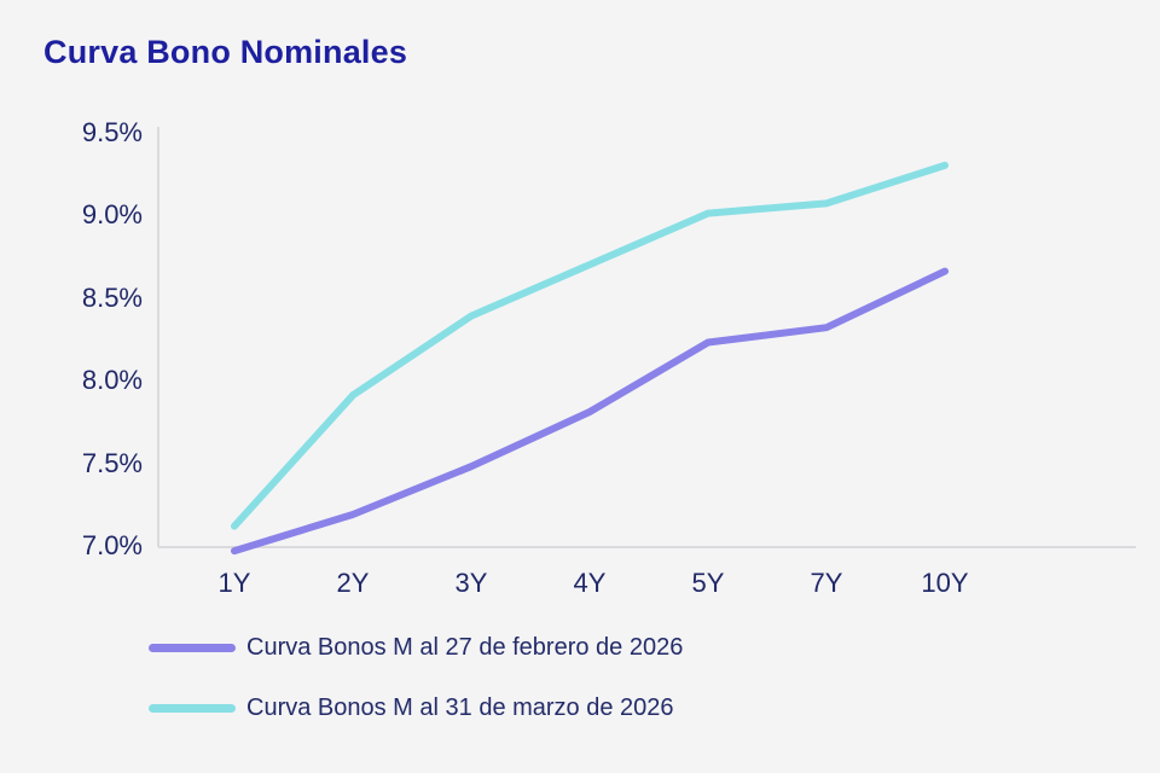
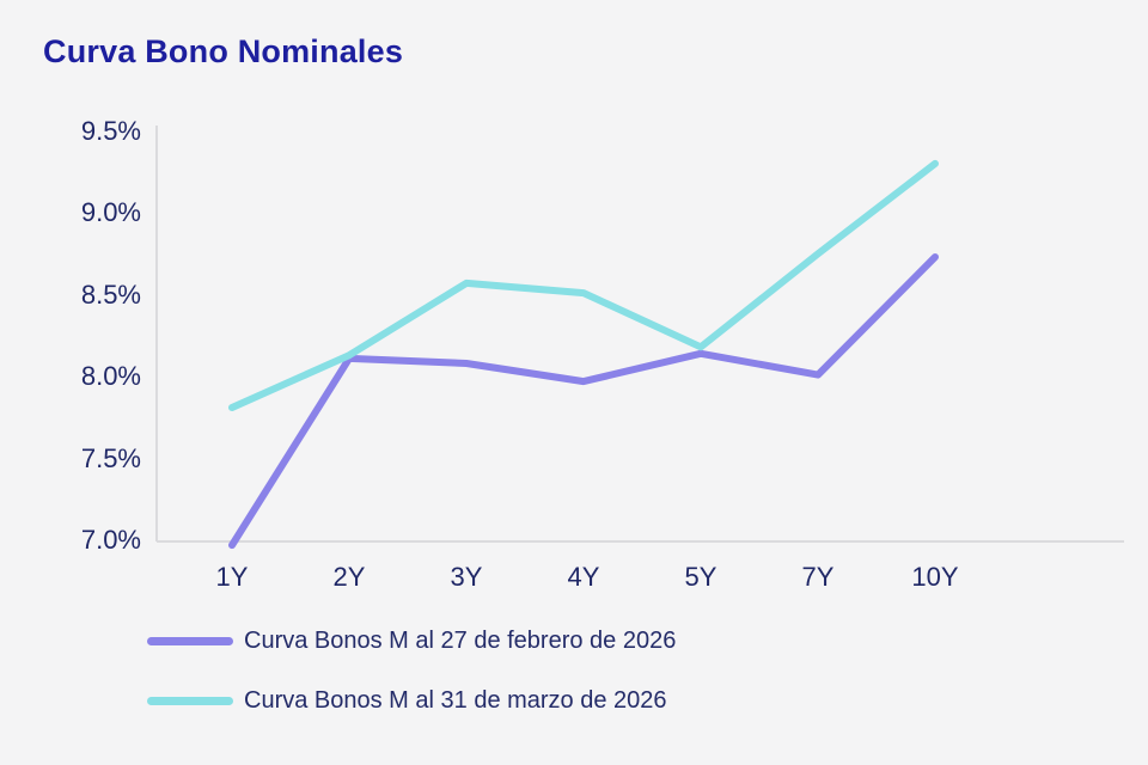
Curva Bonos M al 31 de marzo de 2026/1Y: 7.12% -> 7.81%
Curva Bonos M al 27 de febrero de 2026/2Y: 7.19% -> 8.11%
Curva Bonos M al 31 de marzo de 2026/2Y: 7.91% -> 8.13%
Curva Bonos M al 27 de febrero de 2026/3Y: 7.48% -> 8.08%
Curva Bonos M al 31 de marzo de 2026/3Y: 8.39% -> 8.57%
Curva Bonos M al 27 de febrero de 2026/4Y: 7.81% -> 7.97%
Curva Bonos M al 31 de marzo de 2026/4Y: 8.70% -> 8.51%
Curva Bonos M al 27 de febrero de 2026/5Y: 8.23% -> 8.14%
Curva Bonos M al 31 de marzo de 2026/5Y: 9.01% -> 8.18%
Curva Bonos M al 27 de febrero de 2026/7Y: 8.32% -> 8.01%
Curva Bonos M al 31 de marzo de 2026/7Y: 9.07% -> 8.75%
Curva Bonos M al 27 de febrero de 2026/10Y: 8.66% -> 8.73%
